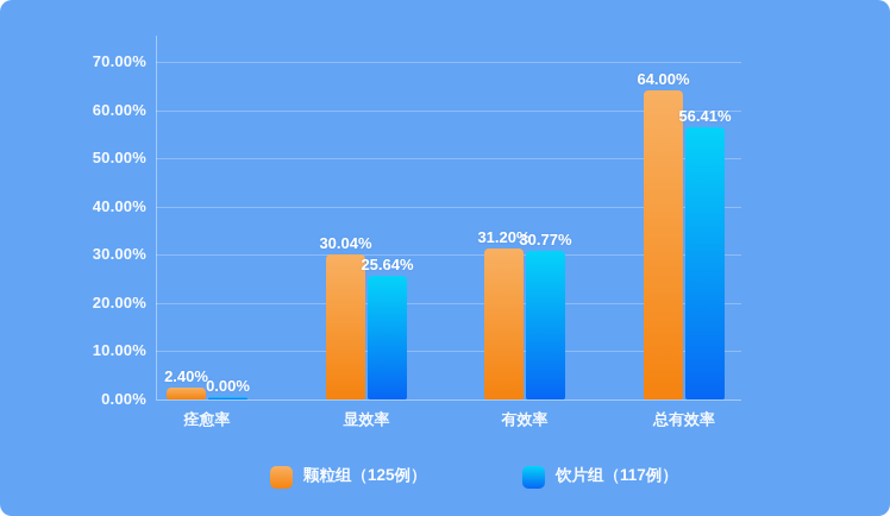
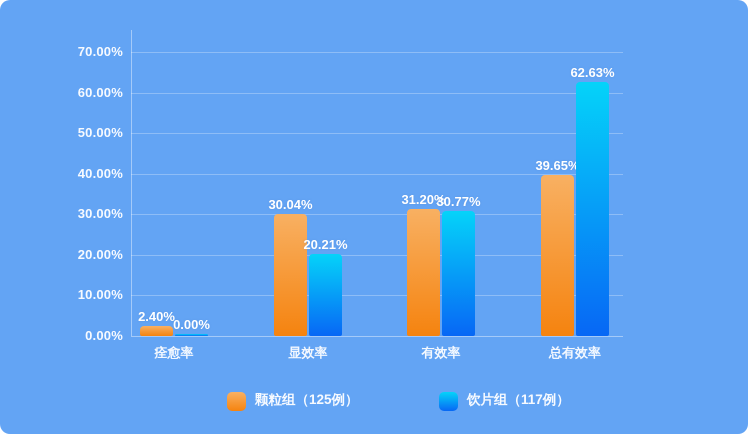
饮片组（117例）/显效率: 25.64% -> 20.21%
颗粒组（125例）/总有效率: 64.00% -> 39.65%
饮片组（117例）/总有效率: 56.41% -> 62.63%
